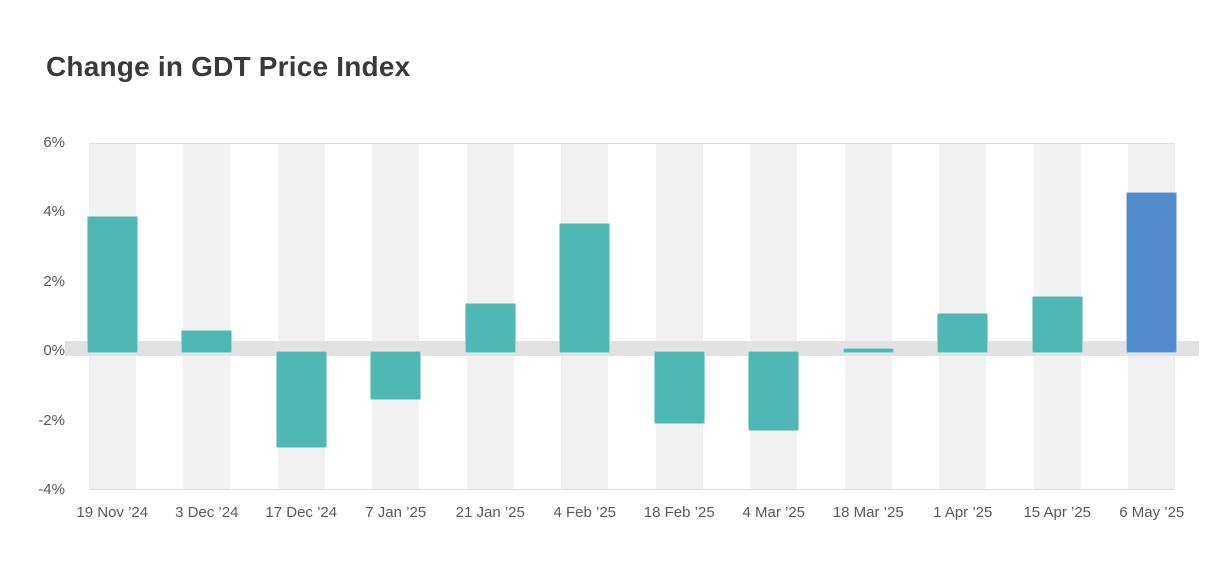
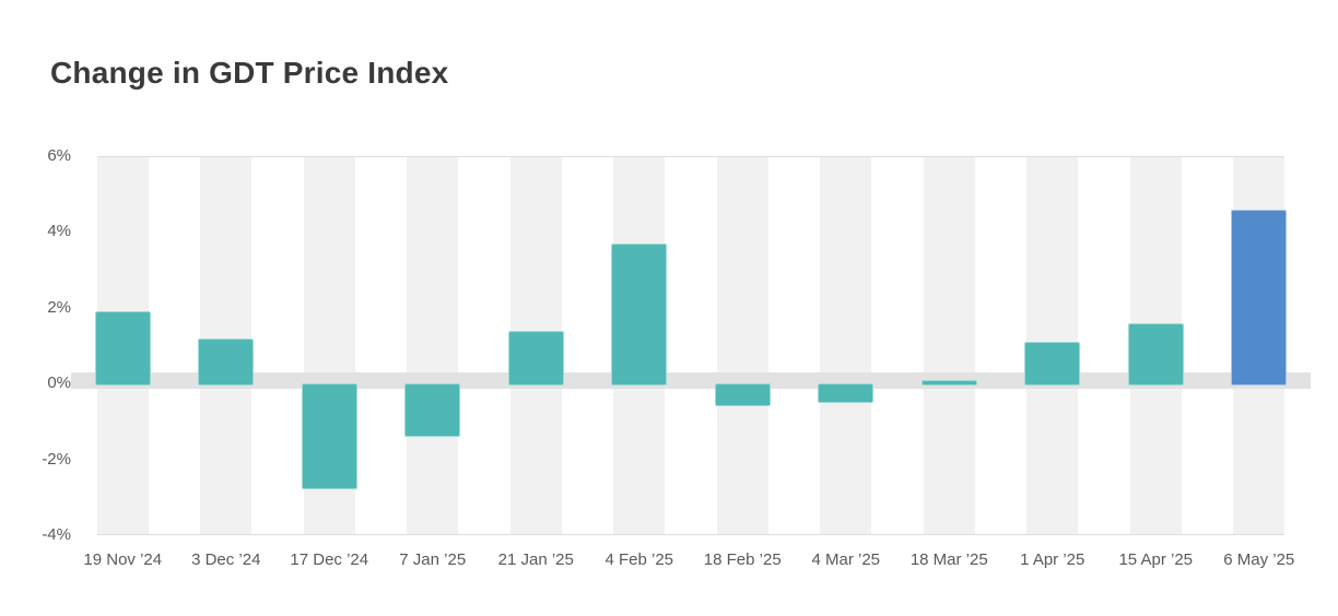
19 Nov ’24: 3.9% -> 1.9%
3 Dec ’24: 0.6% -> 1.2%
18 Feb ’25: -2.1% -> -0.6%
4 Mar ’25: -2.3% -> -0.5%
